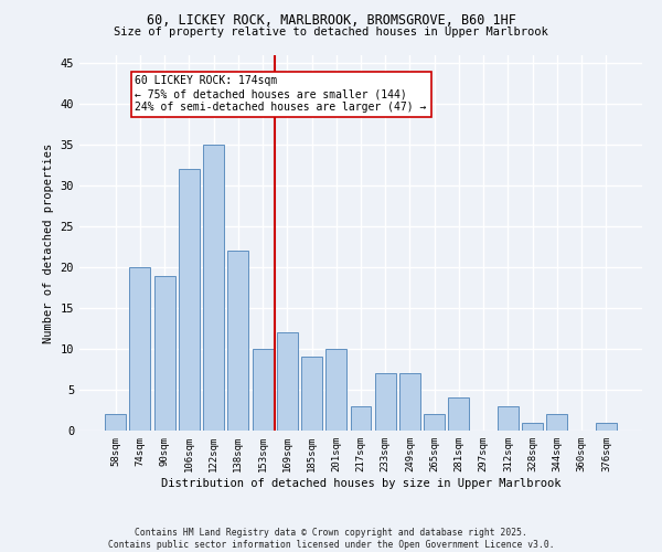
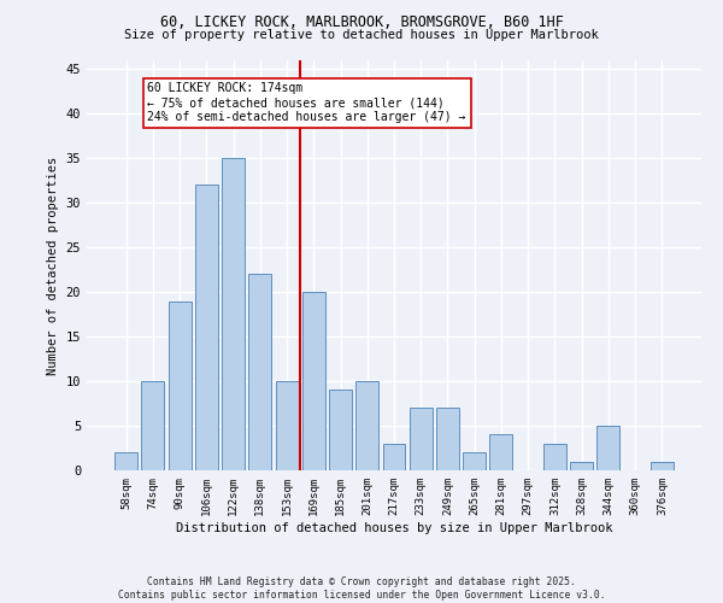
74sqm: 20 -> 10
169sqm: 12 -> 20
344sqm: 2 -> 5
